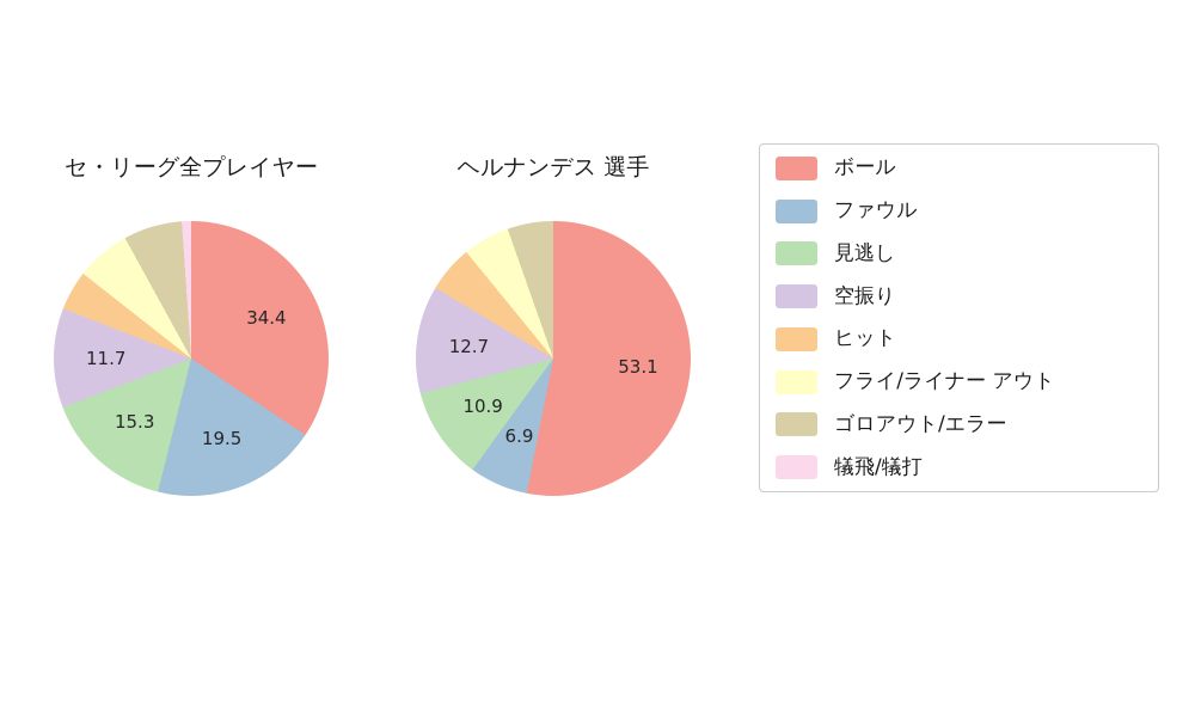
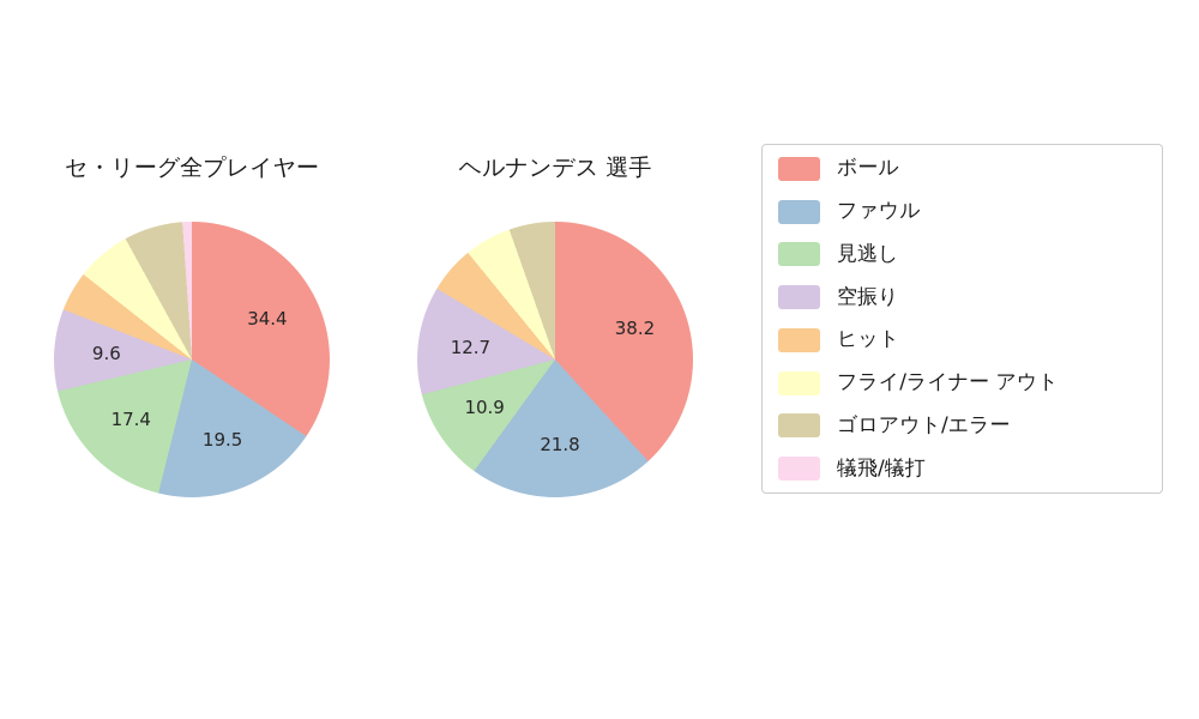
セ・リーグ全プレイヤー/見逃し: 15.3 -> 17.4
セ・リーグ全プレイヤー/空振り: 11.7 -> 9.6
ヘルナンデス 選手/ボール: 53.1 -> 38.2
ヘルナンデス 選手/ファウル: 6.9 -> 21.8
